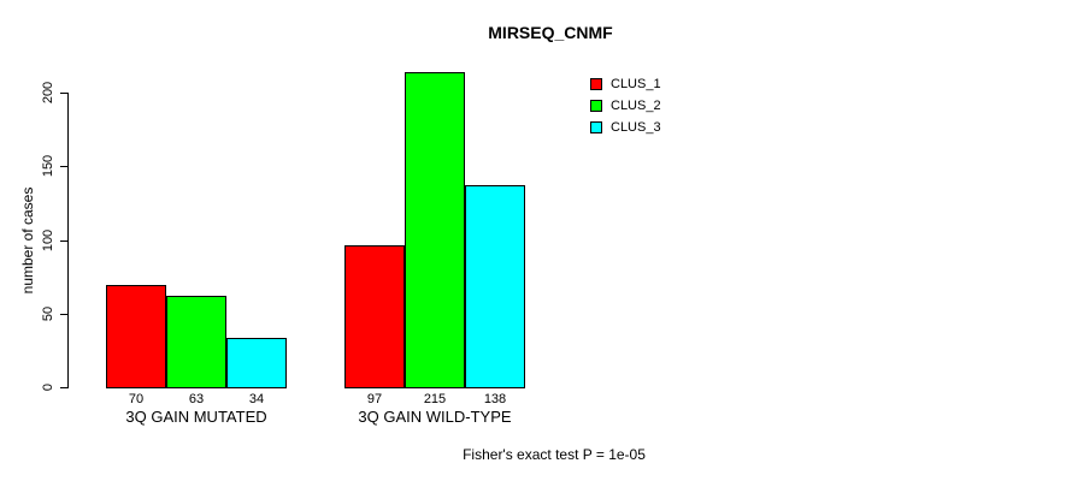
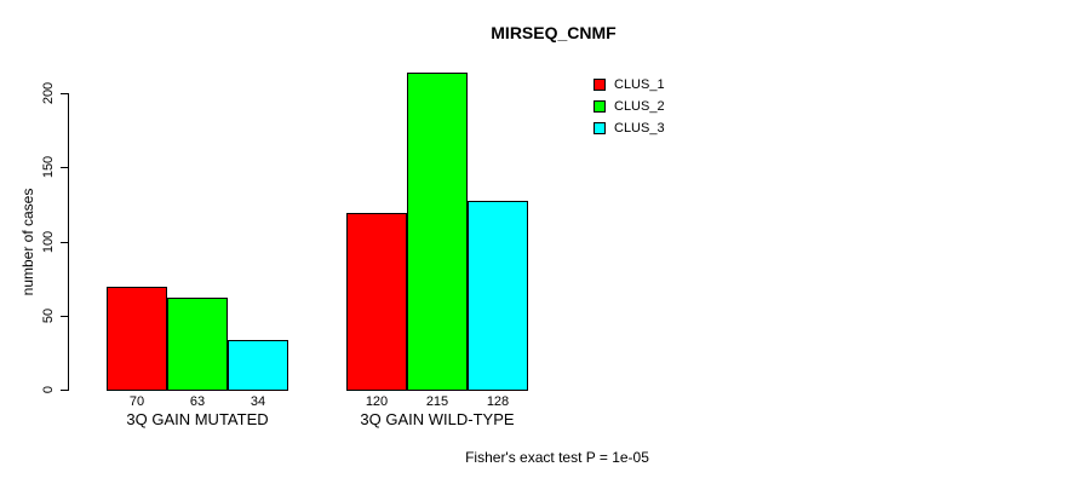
CLUS_1/3Q GAIN WILD-TYPE: 97 -> 120
CLUS_3/3Q GAIN WILD-TYPE: 138 -> 128
